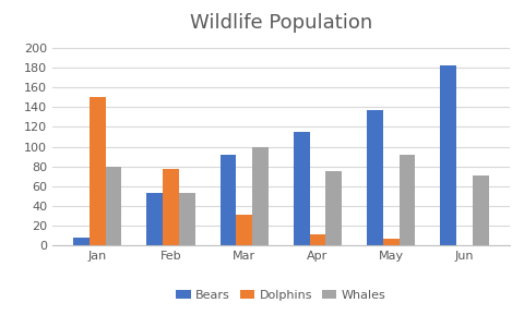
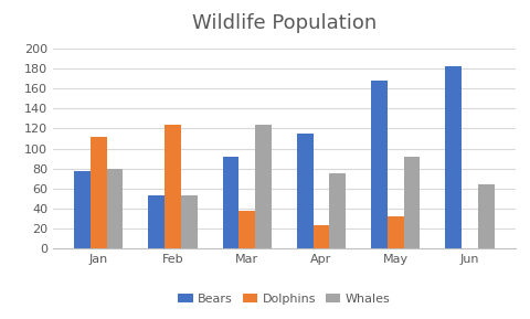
Bears/Jan: 8 -> 78
Dolphins/Jan: 150 -> 112
Dolphins/Feb: 77 -> 124
Dolphins/Mar: 31 -> 38
Whales/Mar: 99 -> 124
Dolphins/Apr: 11 -> 24
Bears/May: 137 -> 168
Dolphins/May: 7 -> 32
Whales/Jun: 71 -> 64
